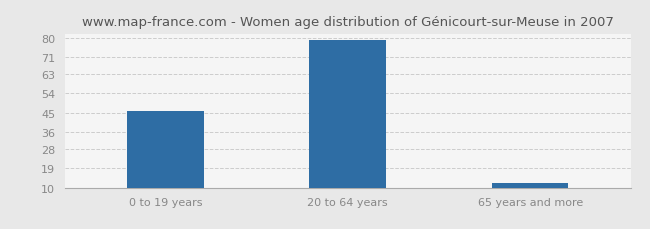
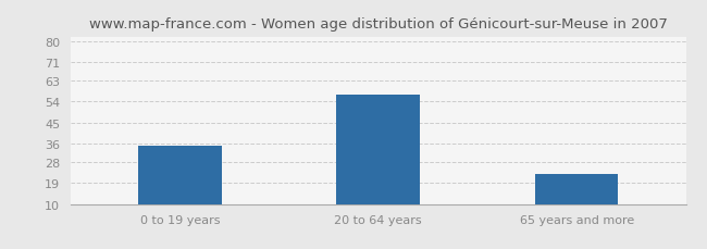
0 to 19 years: 46 -> 35
20 to 64 years: 79 -> 57
65 years and more: 12 -> 23
